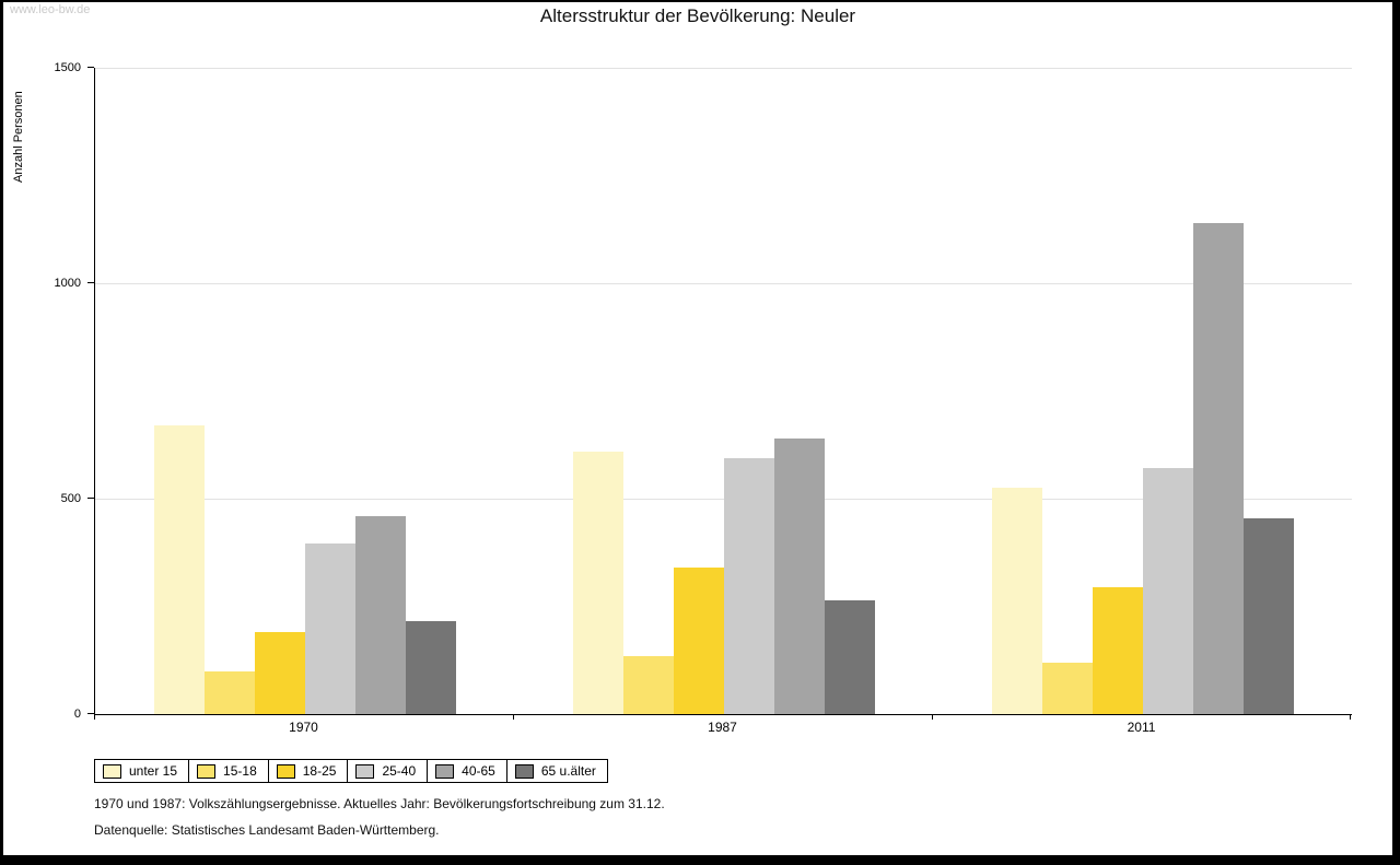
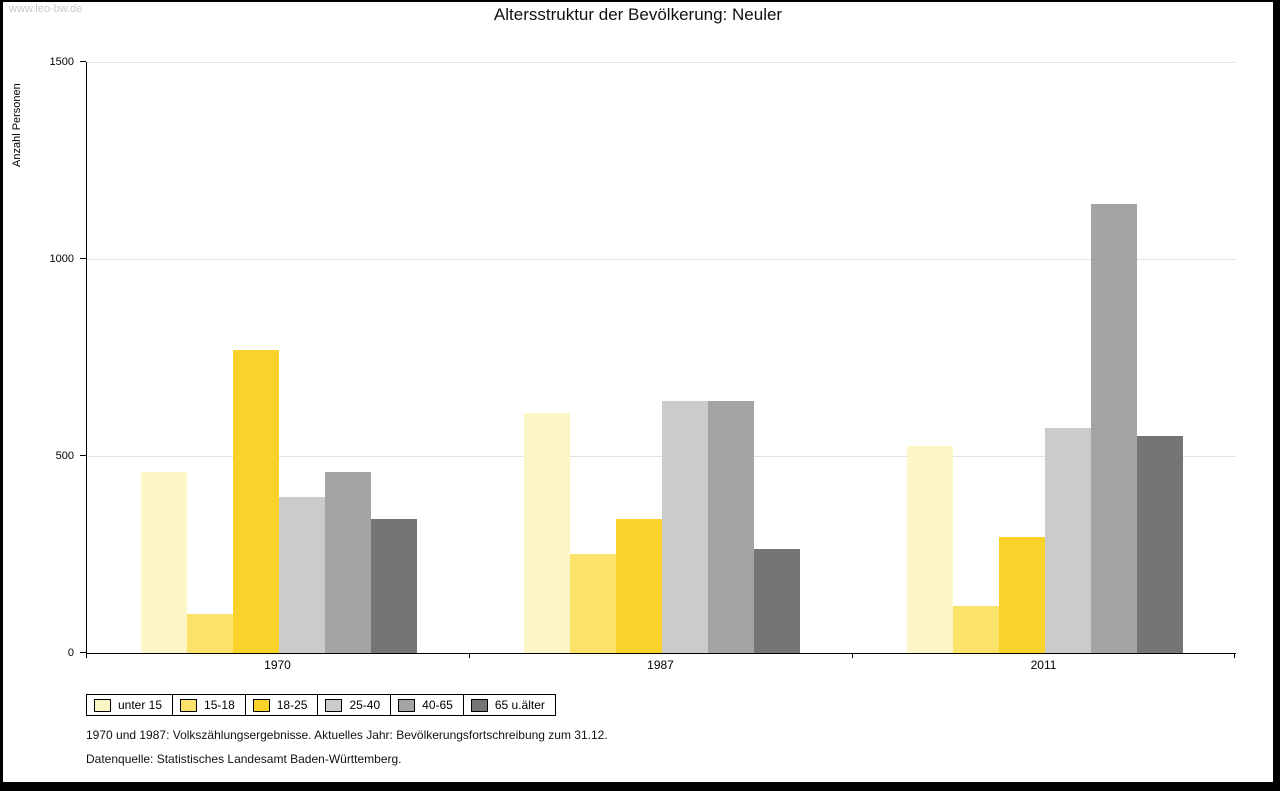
unter 15/1970: 670 -> 460
18-25/1970: 190 -> 770
65 u.älter/1970: 220 -> 340
15-18/1987: 140 -> 250
25-40/1987: 600 -> 640
65 u.älter/2011: 460 -> 550
